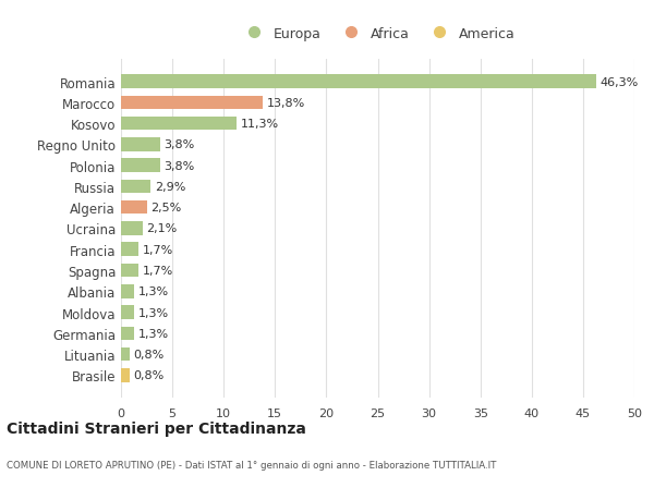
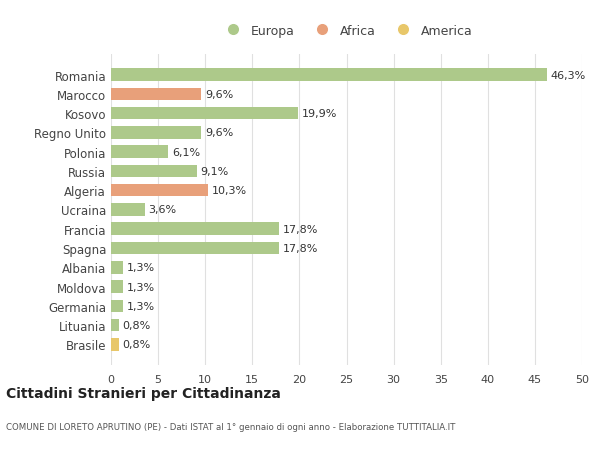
Marocco: 13,8% -> 9,6%
Kosovo: 11,3% -> 19,9%
Regno Unito: 3,8% -> 9,6%
Polonia: 3,8% -> 6,1%
Russia: 2,9% -> 9,1%
Algeria: 2,5% -> 10,3%
Ucraina: 2,1% -> 3,6%
Francia: 1,7% -> 17,8%
Spagna: 1,7% -> 17,8%
